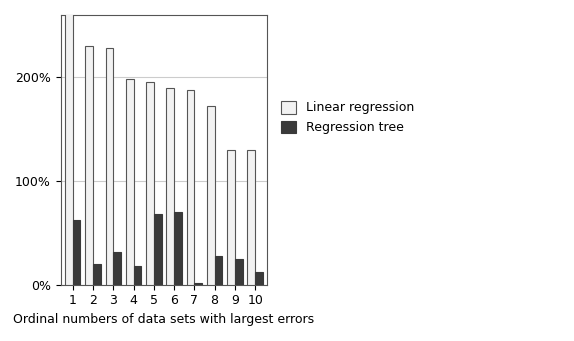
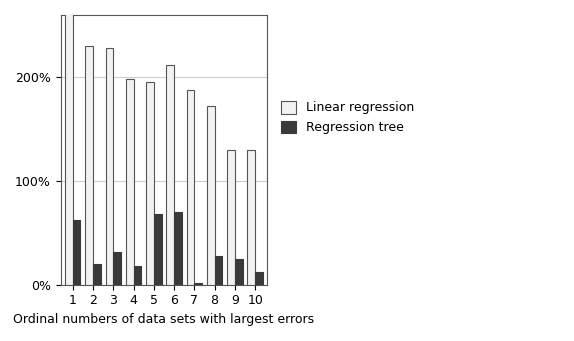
Linear regression/6: 190% -> 212%
